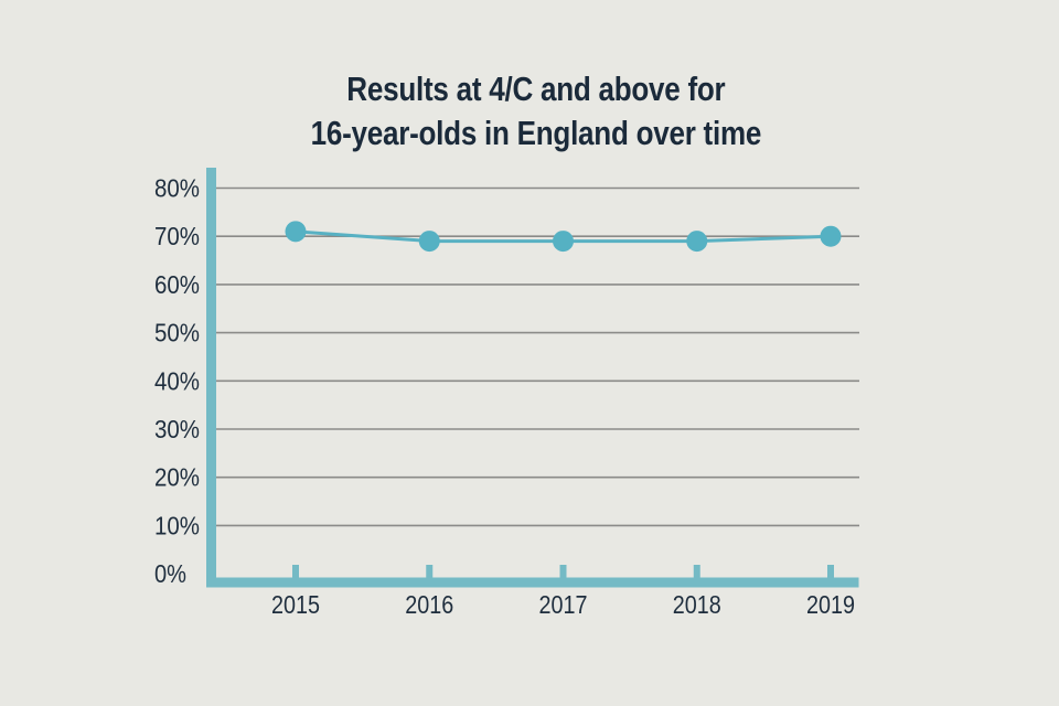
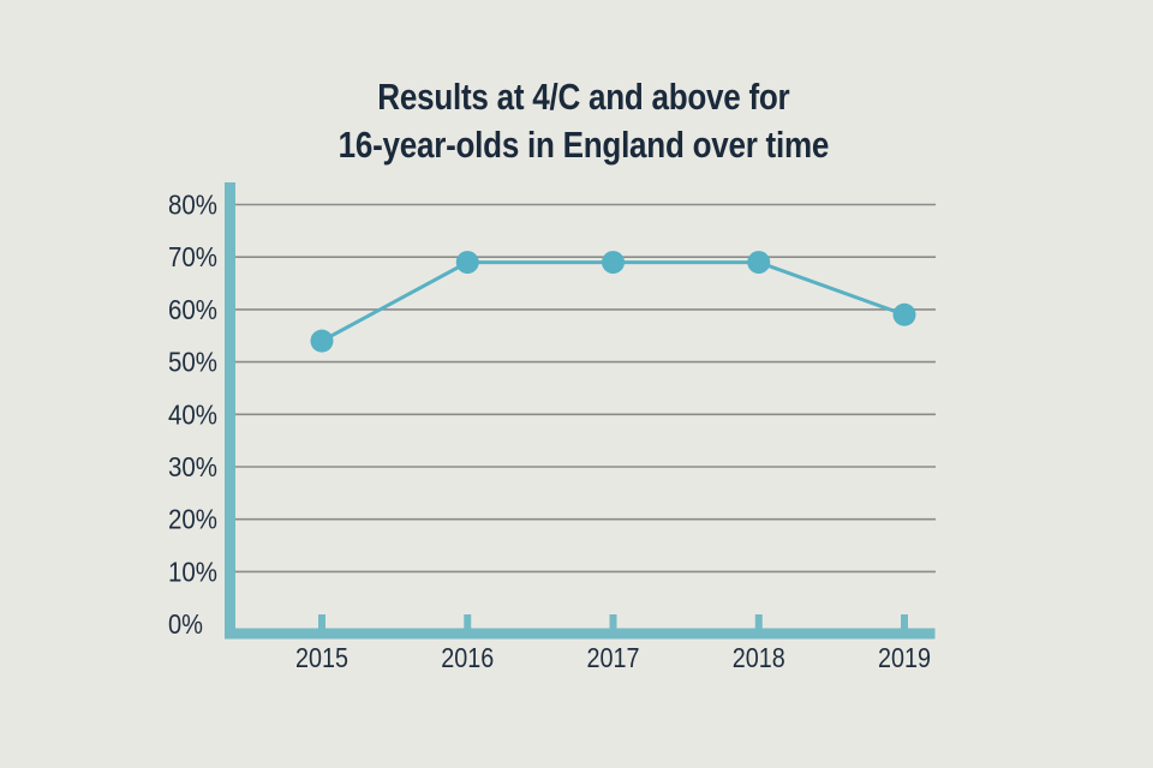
2015: 71% -> 54%
2019: 70% -> 59%
